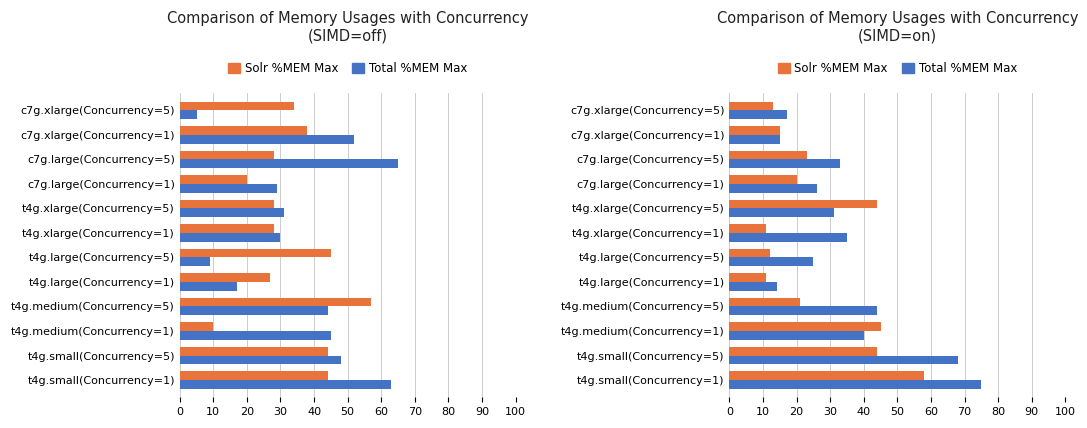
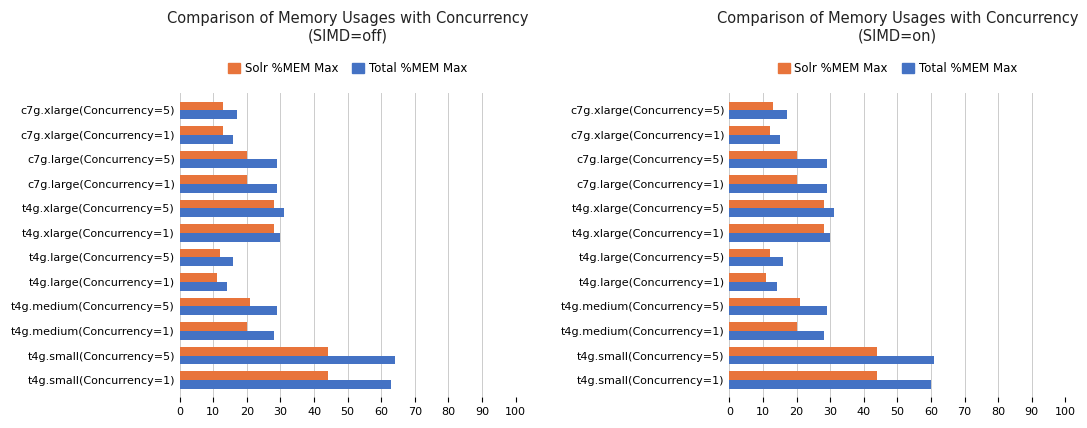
Comparison of Memory Usages with Concurrency (SIMD=off)/Solr %MEM Max/c7g.xlarge(Concurrency=5): 34 -> 13
Comparison of Memory Usages with Concurrency (SIMD=off)/Total %MEM Max/c7g.xlarge(Concurrency=5): 5 -> 17
Comparison of Memory Usages with Concurrency (SIMD=off)/Solr %MEM Max/c7g.xlarge(Concurrency=1): 38 -> 13
Comparison of Memory Usages with Concurrency (SIMD=off)/Total %MEM Max/c7g.xlarge(Concurrency=1): 52 -> 16
Comparison of Memory Usages with Concurrency (SIMD=off)/Solr %MEM Max/c7g.large(Concurrency=5): 28 -> 20
Comparison of Memory Usages with Concurrency (SIMD=off)/Total %MEM Max/c7g.large(Concurrency=5): 65 -> 29
Comparison of Memory Usages with Concurrency (SIMD=off)/Solr %MEM Max/t4g.large(Concurrency=5): 45 -> 12
Comparison of Memory Usages with Concurrency (SIMD=off)/Total %MEM Max/t4g.large(Concurrency=5): 9 -> 16
Comparison of Memory Usages with Concurrency (SIMD=off)/Solr %MEM Max/t4g.large(Concurrency=1): 27 -> 11
Comparison of Memory Usages with Concurrency (SIMD=off)/Total %MEM Max/t4g.large(Concurrency=1): 17 -> 14
Comparison of Memory Usages with Concurrency (SIMD=off)/Solr %MEM Max/t4g.medium(Concurrency=5): 57 -> 21
Comparison of Memory Usages with Concurrency (SIMD=off)/Total %MEM Max/t4g.medium(Concurrency=5): 44 -> 29
Comparison of Memory Usages with Concurrency (SIMD=off)/Solr %MEM Max/t4g.medium(Concurrency=1): 10 -> 20
Comparison of Memory Usages with Concurrency (SIMD=off)/Total %MEM Max/t4g.medium(Concurrency=1): 45 -> 28
Comparison of Memory Usages with Concurrency (SIMD=off)/Total %MEM Max/t4g.small(Concurrency=5): 48 -> 64
Comparison of Memory Usages with Concurrency (SIMD=on)/Solr %MEM Max/c7g.xlarge(Concurrency=1): 15 -> 12
Comparison of Memory Usages with Concurrency (SIMD=on)/Solr %MEM Max/c7g.large(Concurrency=5): 23 -> 20
Comparison of Memory Usages with Concurrency (SIMD=on)/Total %MEM Max/c7g.large(Concurrency=5): 33 -> 29
Comparison of Memory Usages with Concurrency (SIMD=on)/Total %MEM Max/c7g.large(Concurrency=1): 26 -> 29
Comparison of Memory Usages with Concurrency (SIMD=on)/Solr %MEM Max/t4g.xlarge(Concurrency=5): 44 -> 28
Comparison of Memory Usages with Concurrency (SIMD=on)/Solr %MEM Max/t4g.xlarge(Concurrency=1): 11 -> 28
Comparison of Memory Usages with Concurrency (SIMD=on)/Total %MEM Max/t4g.xlarge(Concurrency=1): 35 -> 30
Comparison of Memory Usages with Concurrency (SIMD=on)/Total %MEM Max/t4g.large(Concurrency=5): 25 -> 16
Comparison of Memory Usages with Concurrency (SIMD=on)/Total %MEM Max/t4g.medium(Concurrency=5): 44 -> 29
Comparison of Memory Usages with Concurrency (SIMD=on)/Solr %MEM Max/t4g.medium(Concurrency=1): 45 -> 20
Comparison of Memory Usages with Concurrency (SIMD=on)/Total %MEM Max/t4g.medium(Concurrency=1): 40 -> 28
Comparison of Memory Usages with Concurrency (SIMD=on)/Total %MEM Max/t4g.small(Concurrency=5): 68 -> 61
Comparison of Memory Usages with Concurrency (SIMD=on)/Solr %MEM Max/t4g.small(Concurrency=1): 58 -> 44
Comparison of Memory Usages with Concurrency (SIMD=on)/Total %MEM Max/t4g.small(Concurrency=1): 75 -> 60
